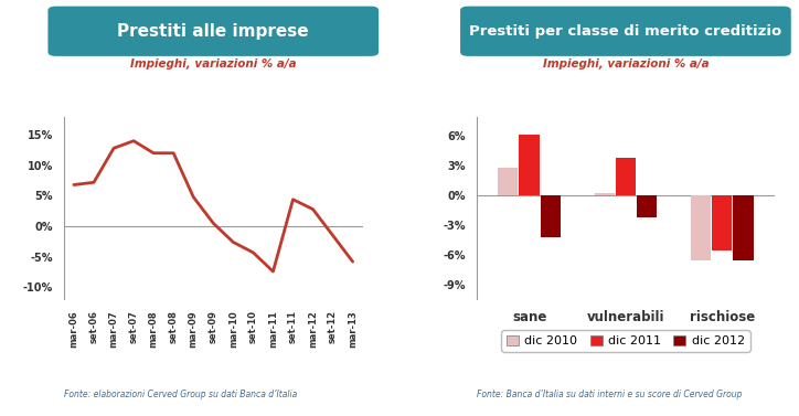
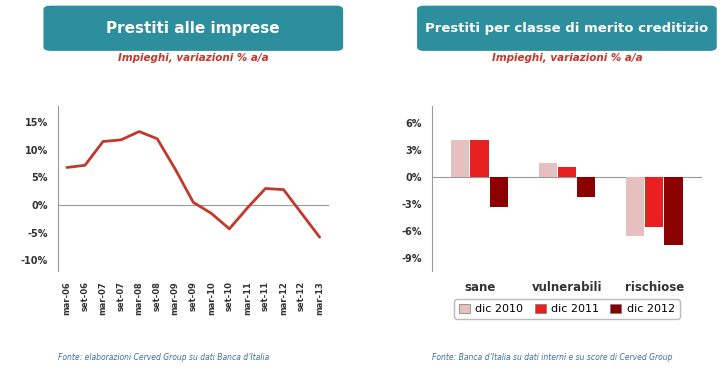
mar-07: 12.8% -> 11.5%
set-07: 14.0% -> 11.8%
mar-08: 12.0% -> 13.3%
mar-09: 4.8% -> 6.5%
mar-10: -2.6% -> -1.5%
mar-11: -7.4% -> -0.5%
set-11: 4.4% -> 3.0%
dic 2010/sane: 2.8% -> 4.2%
dic 2011/sane: 6.2% -> 4.2%
dic 2012/sane: -4.2% -> -3.3%
dic 2010/vulnerabili: 0.2% -> 1.6%
dic 2011/vulnerabili: 3.8% -> 1.2%
dic 2012/rischiose: -6.6% -> -7.5%
